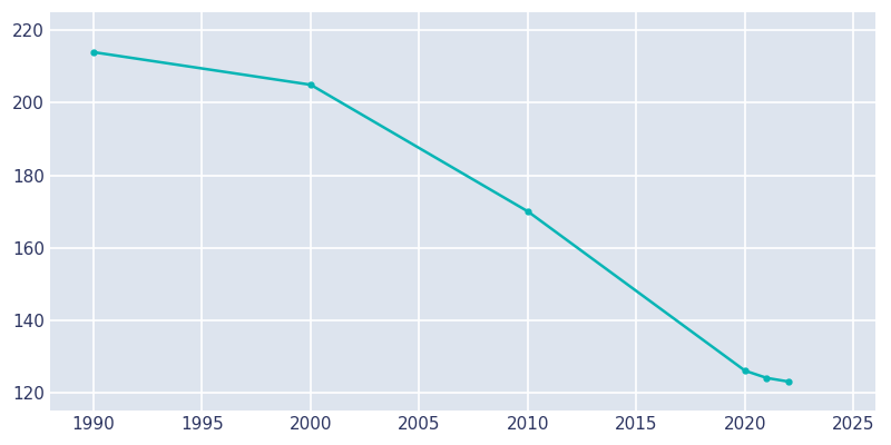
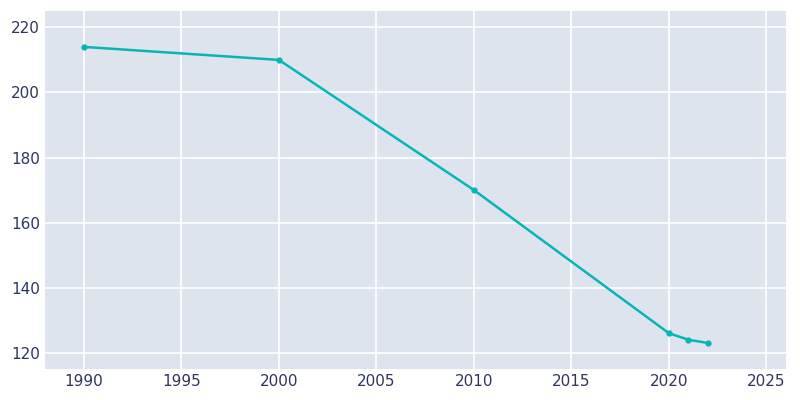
2000: 205 -> 210
